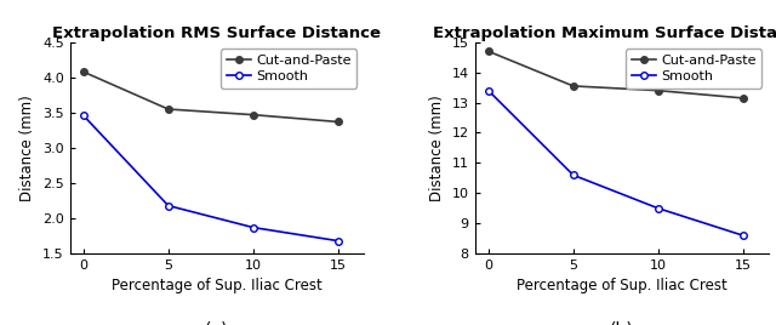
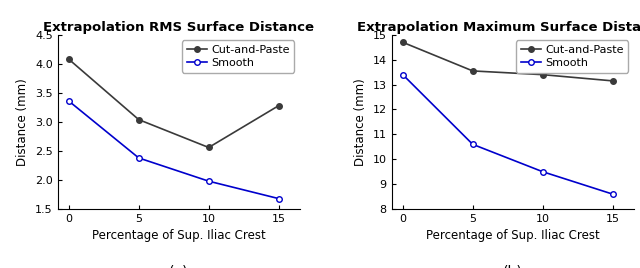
Extrapolation RMS Surface Distance/Smooth/0: 3.46 -> 3.36
Extrapolation RMS Surface Distance/Cut-and-Paste/5: 3.55 -> 3.04
Extrapolation RMS Surface Distance/Smooth/5: 2.18 -> 2.38
Extrapolation RMS Surface Distance/Cut-and-Paste/10: 3.47 -> 2.56
Extrapolation RMS Surface Distance/Smooth/10: 1.87 -> 1.98
Extrapolation RMS Surface Distance/Cut-and-Paste/15: 3.37 -> 3.28
